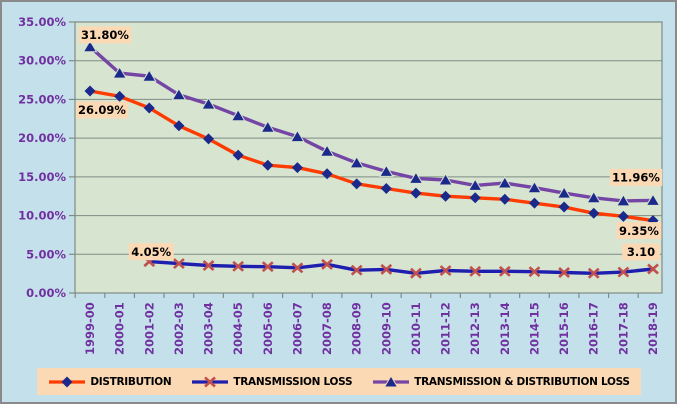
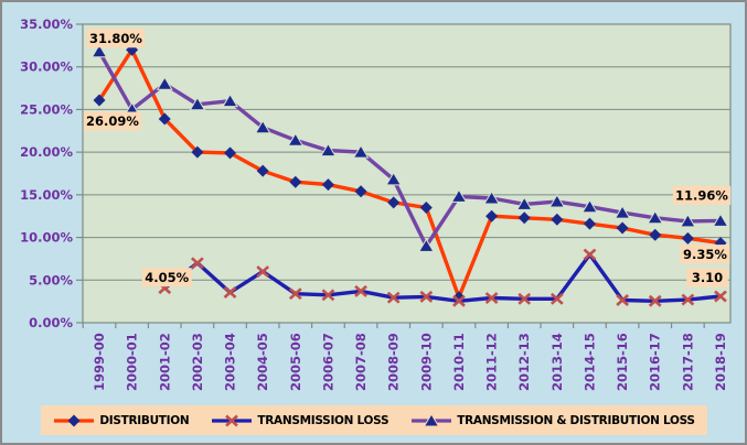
DISTRIBUTION/2000-01: 25% -> 32%
TRANSMISSION & DISTRIBUTION LOSS/2000-01: 28% -> 25%
DISTRIBUTION/2002-03: 22% -> 20%
TRANSMISSION LOSS/2002-03: 4% -> 7%
TRANSMISSION & DISTRIBUTION LOSS/2003-04: 24% -> 26%
TRANSMISSION LOSS/2004-05: 3% -> 6%
TRANSMISSION & DISTRIBUTION LOSS/2007-08: 18% -> 20%
TRANSMISSION & DISTRIBUTION LOSS/2009-10: 16% -> 9%
DISTRIBUTION/2010-11: 13% -> 3%
TRANSMISSION LOSS/2014-15: 3% -> 8%
